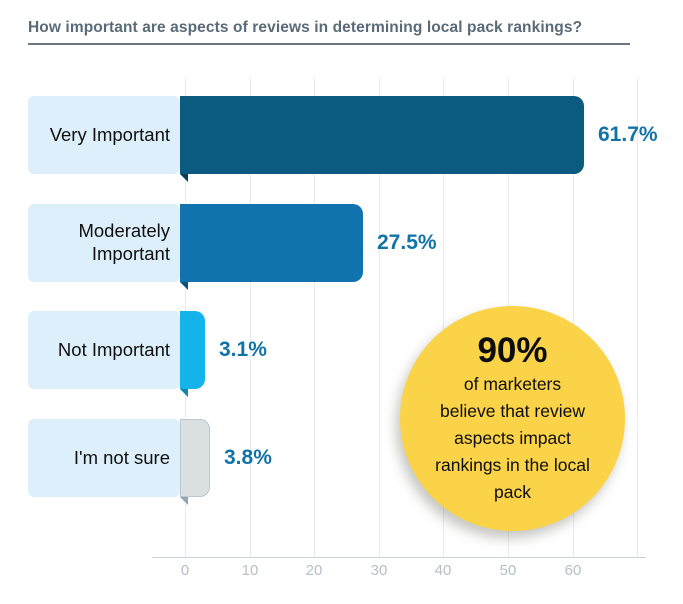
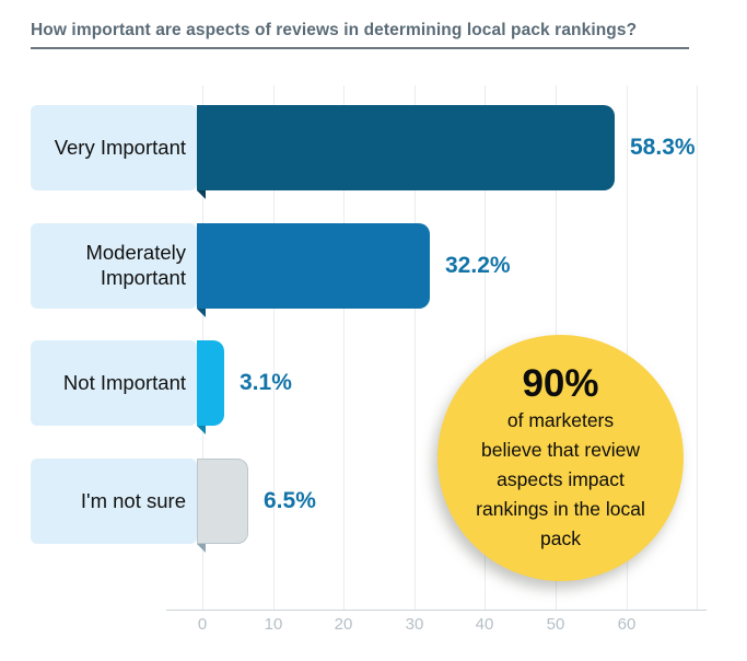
Very Important: 61.7% -> 58.3%
Moderately Important: 27.5% -> 32.2%
I'm not sure: 3.8% -> 6.5%
